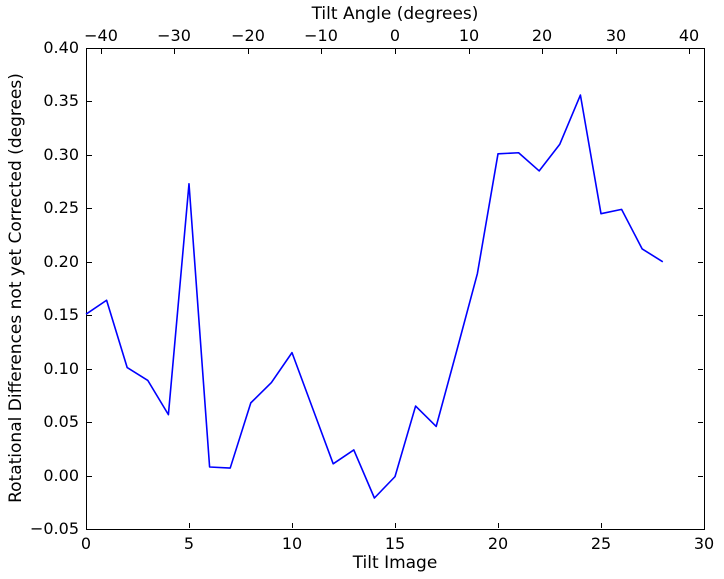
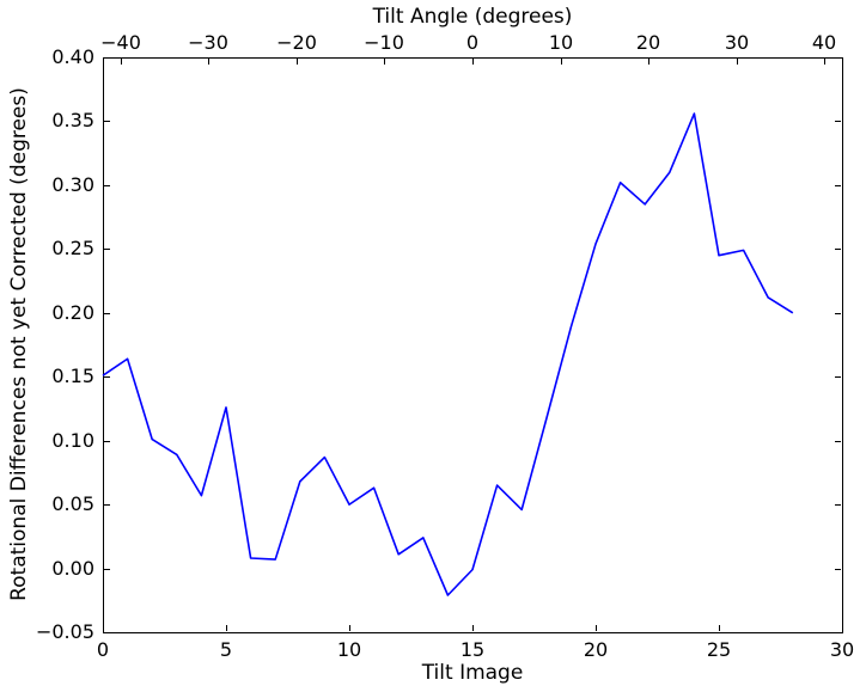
5: 0.273 -> 0.126
10: 0.115 -> 0.050
20: 0.301 -> 0.254
